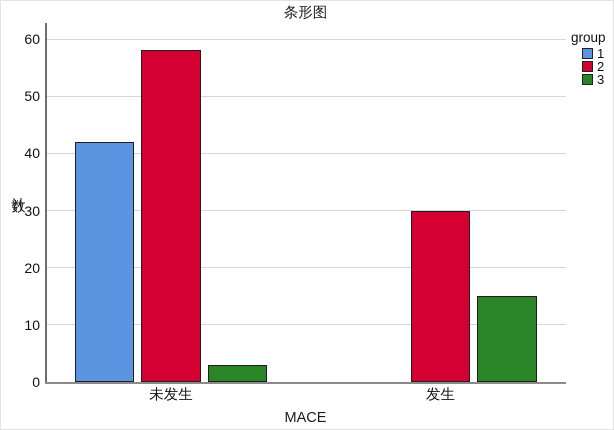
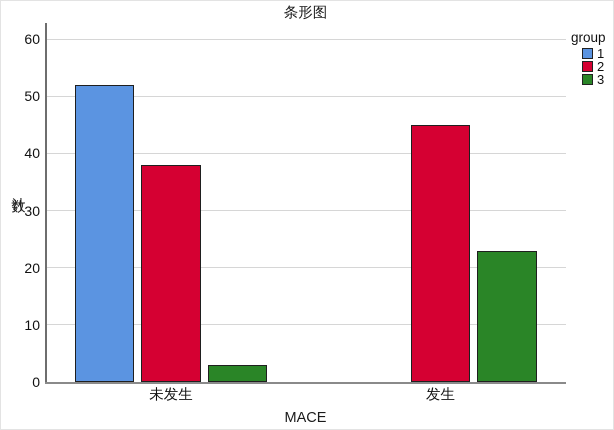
1/未发生: 42 -> 52
2/未发生: 58 -> 38
2/发生: 30 -> 45
3/发生: 15 -> 23
